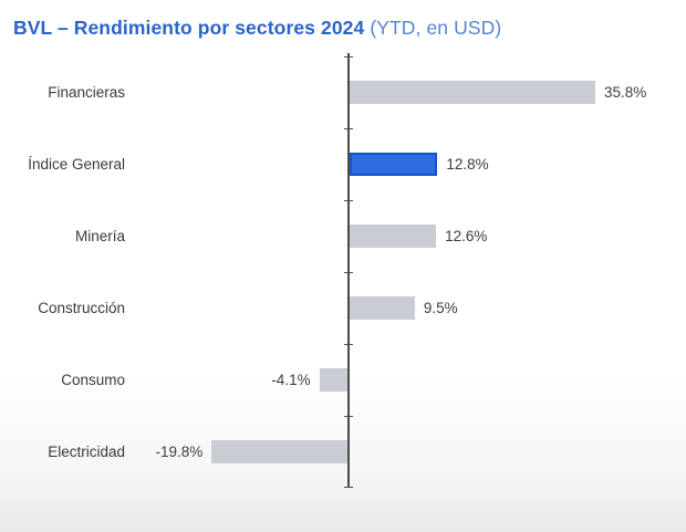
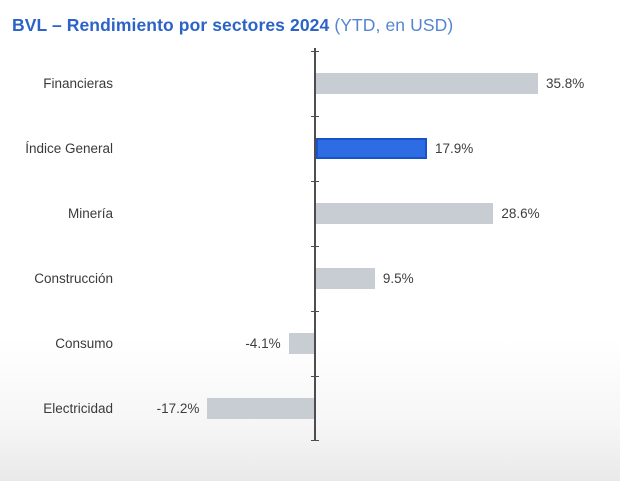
Índice General: 12.8% -> 17.9%
Minería: 12.6% -> 28.6%
Electricidad: -19.8% -> -17.2%
